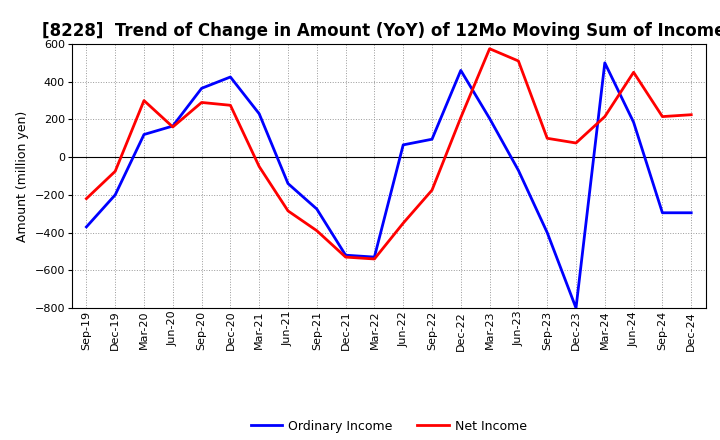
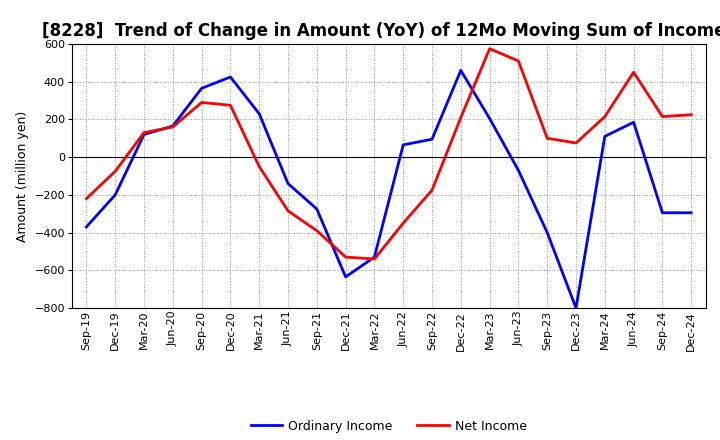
Net Income/Mar-20: 300 -> 130
Ordinary Income/Dec-21: -520 -> -640
Ordinary Income/Mar-24: 500 -> 110
